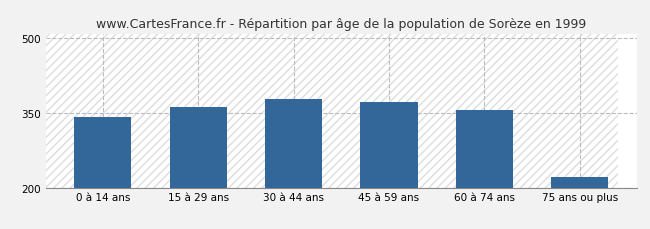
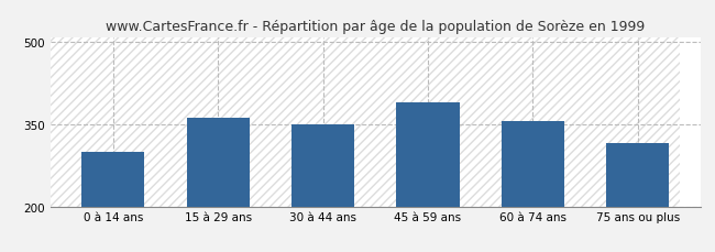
0 à 14 ans: 342 -> 300
30 à 44 ans: 378 -> 350
45 à 59 ans: 372 -> 390
75 ans ou plus: 222 -> 315
